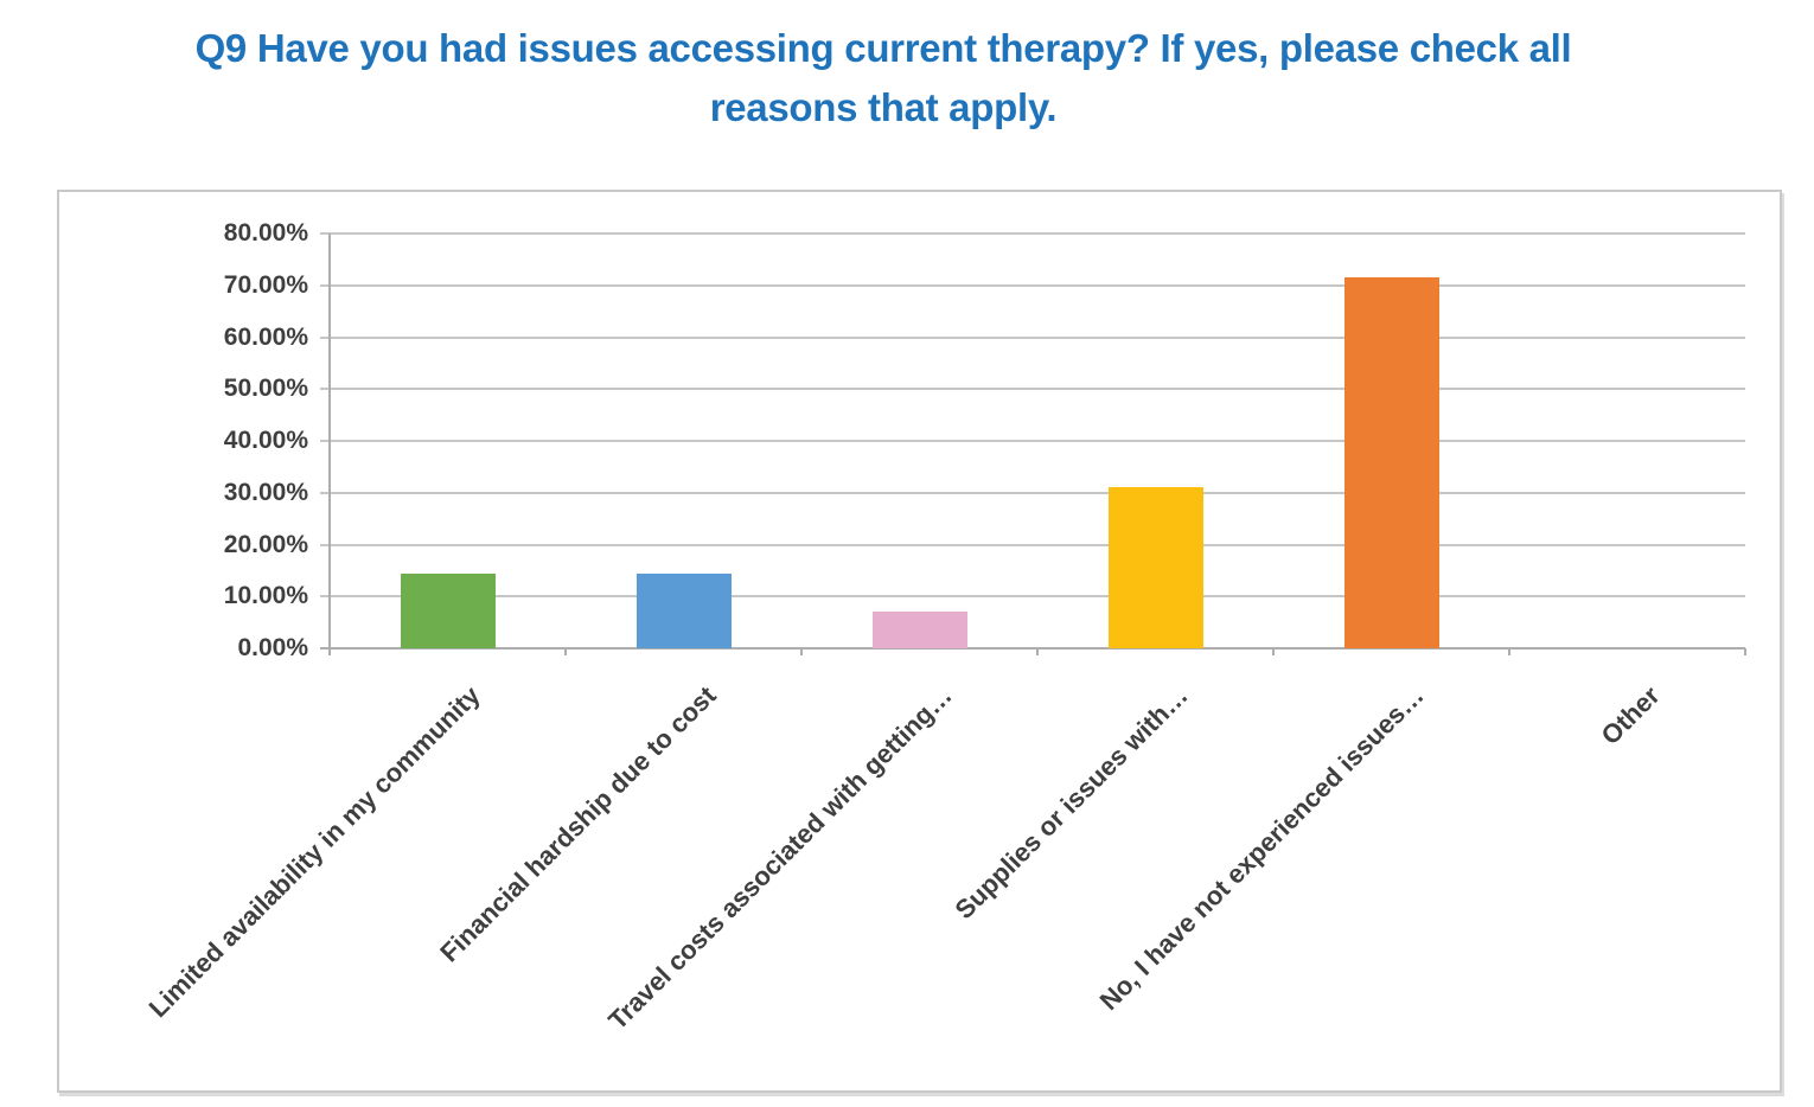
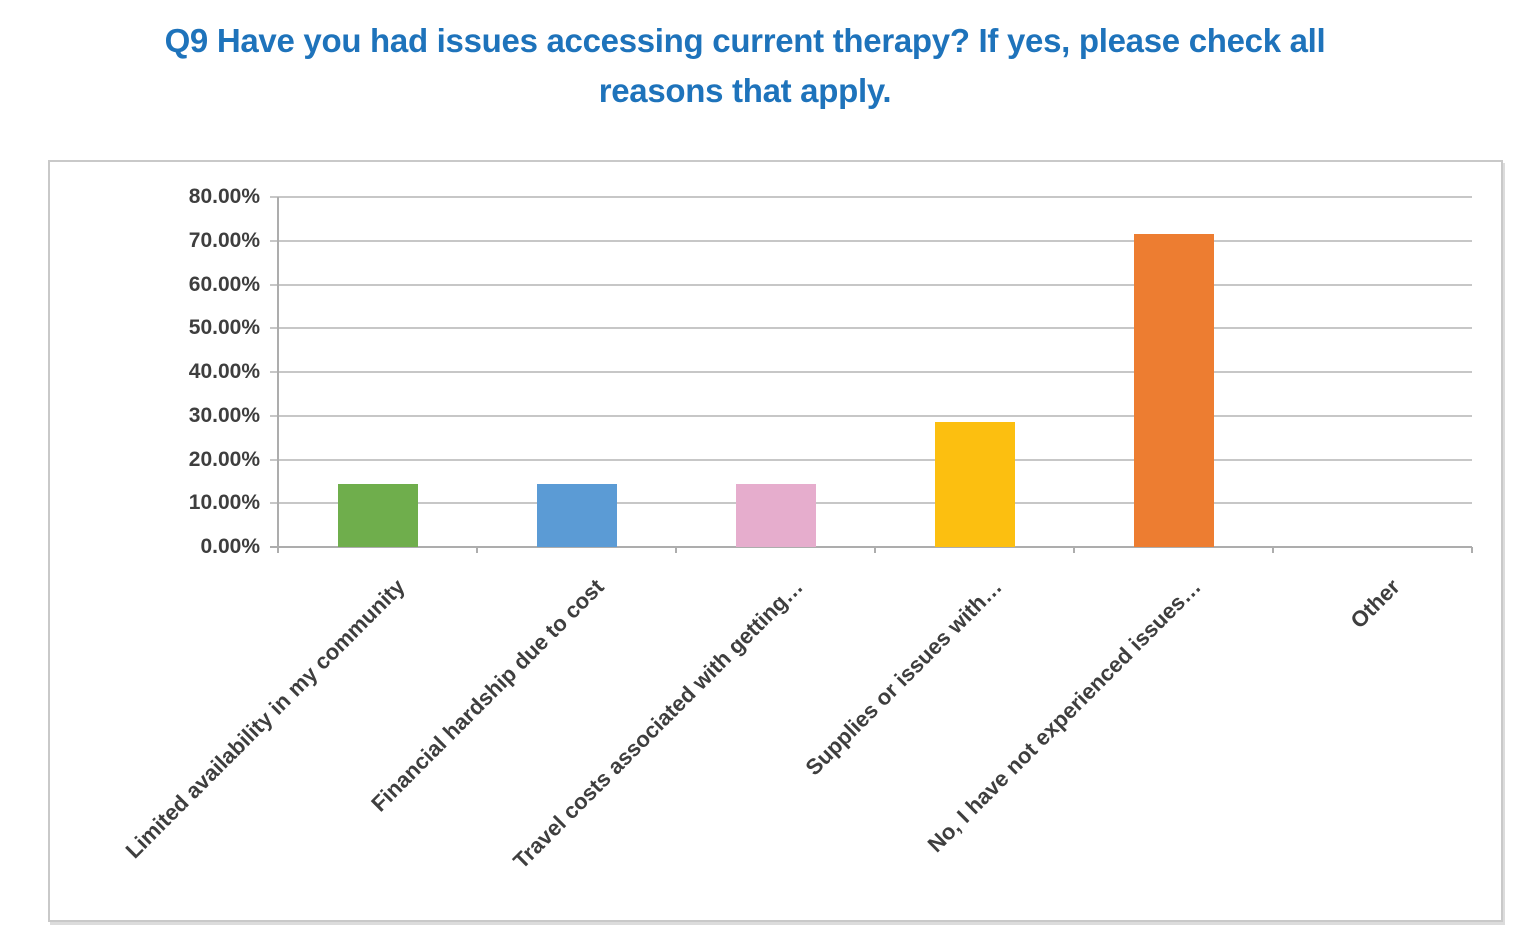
Travel costs associated with getting…: 7% -> 14%
Supplies or issues with…: 31% -> 29%
